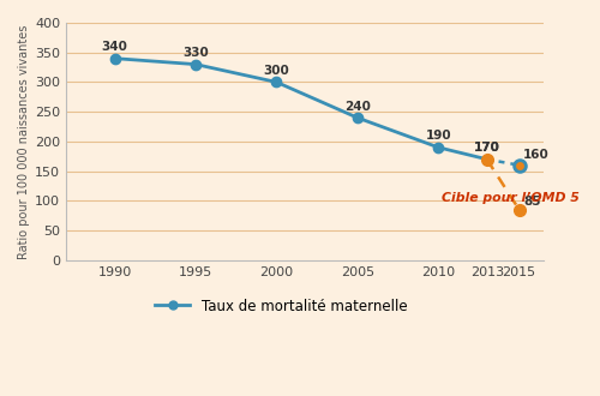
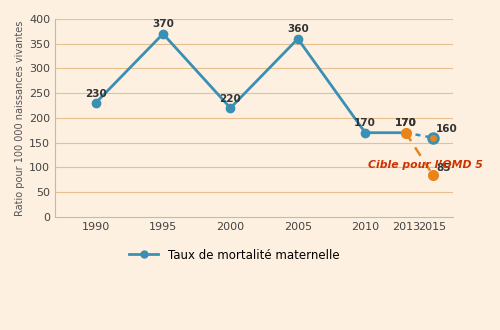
1990: 340 -> 230
1995: 330 -> 370
2000: 300 -> 220
2005: 240 -> 360
2010: 190 -> 170
